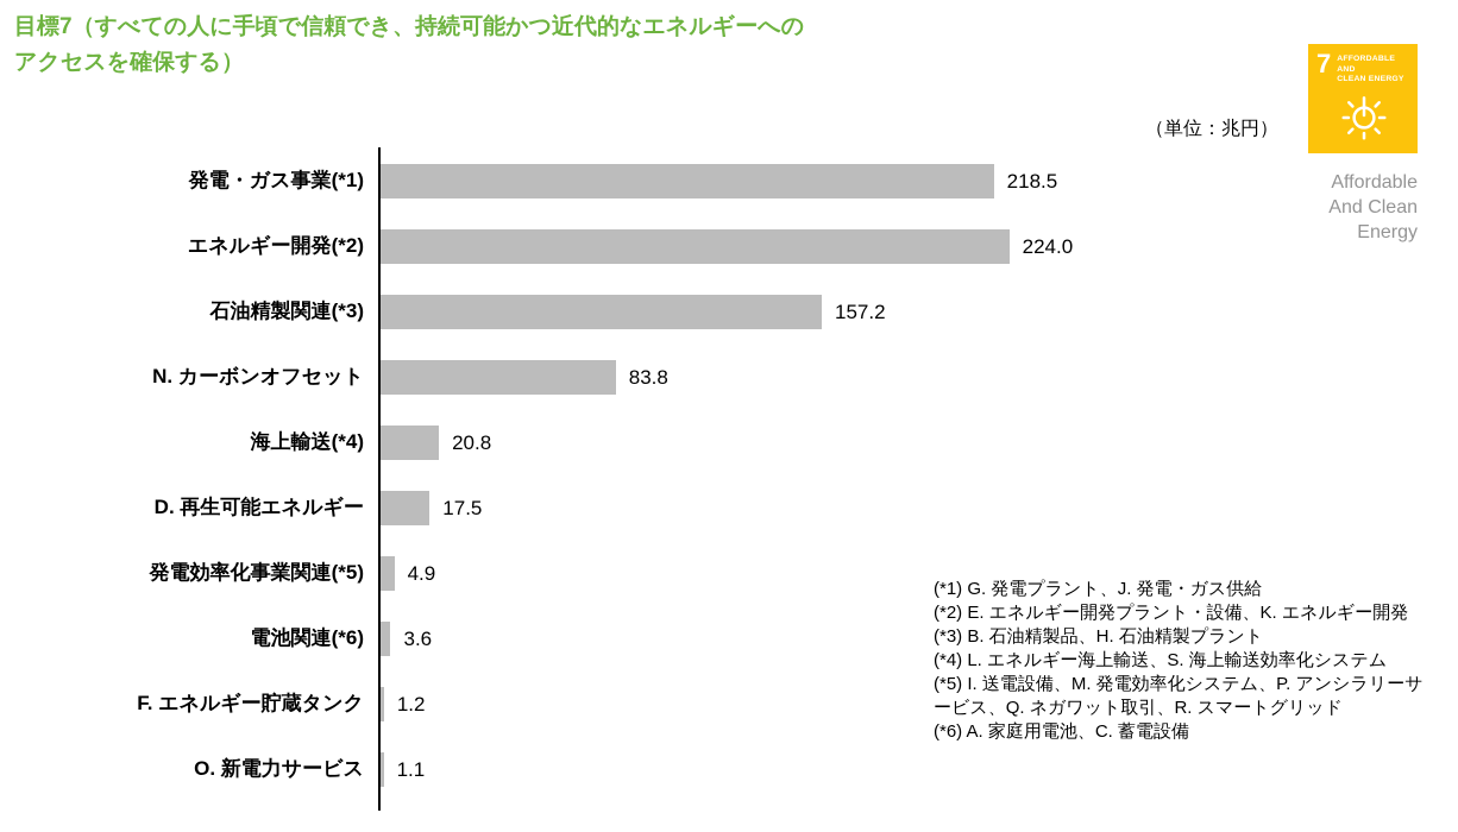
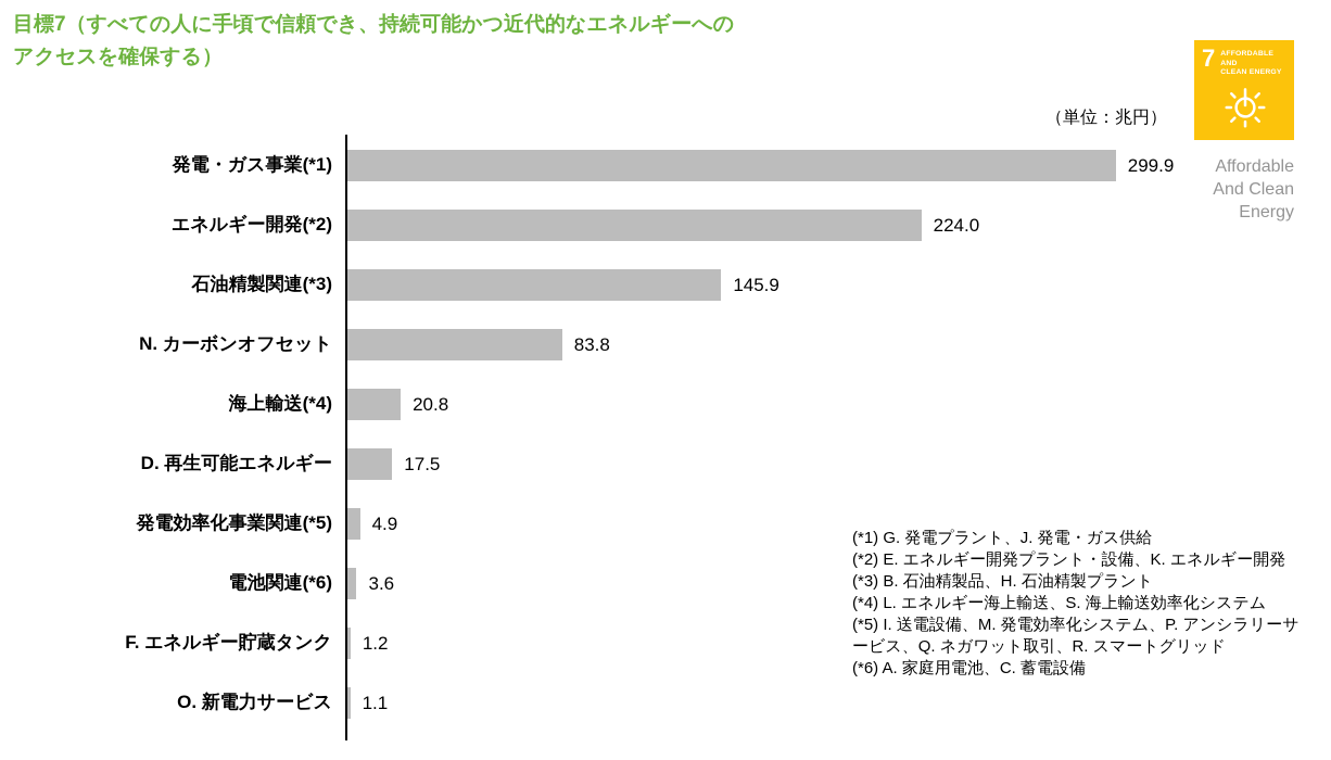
発電・ガス事業(*1): 218.5 -> 299.9
石油精製関連(*3): 157.2 -> 145.9
